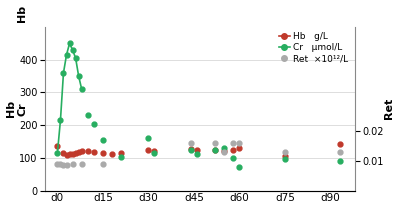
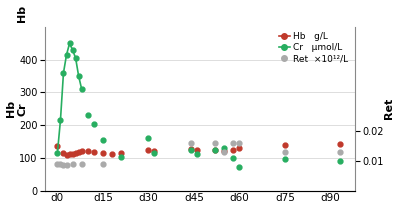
Hb g/L/d75: 105 -> 140
